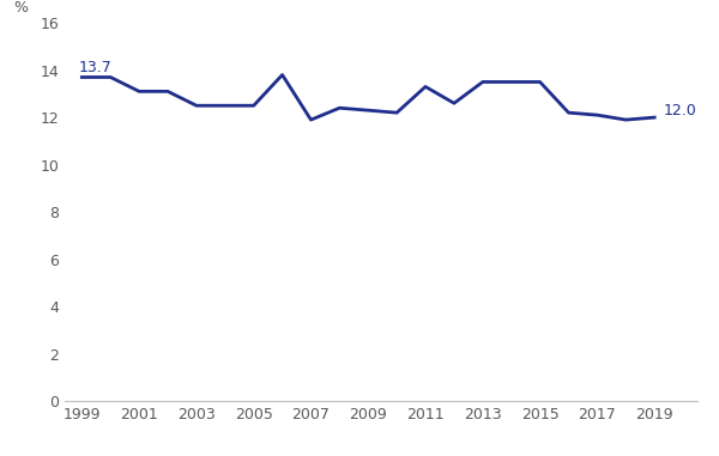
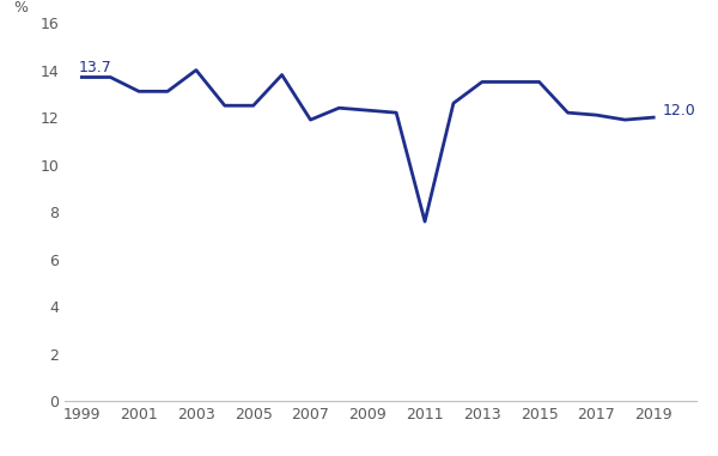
2003: 12.5 -> 14.0
2011: 13.3 -> 7.6
